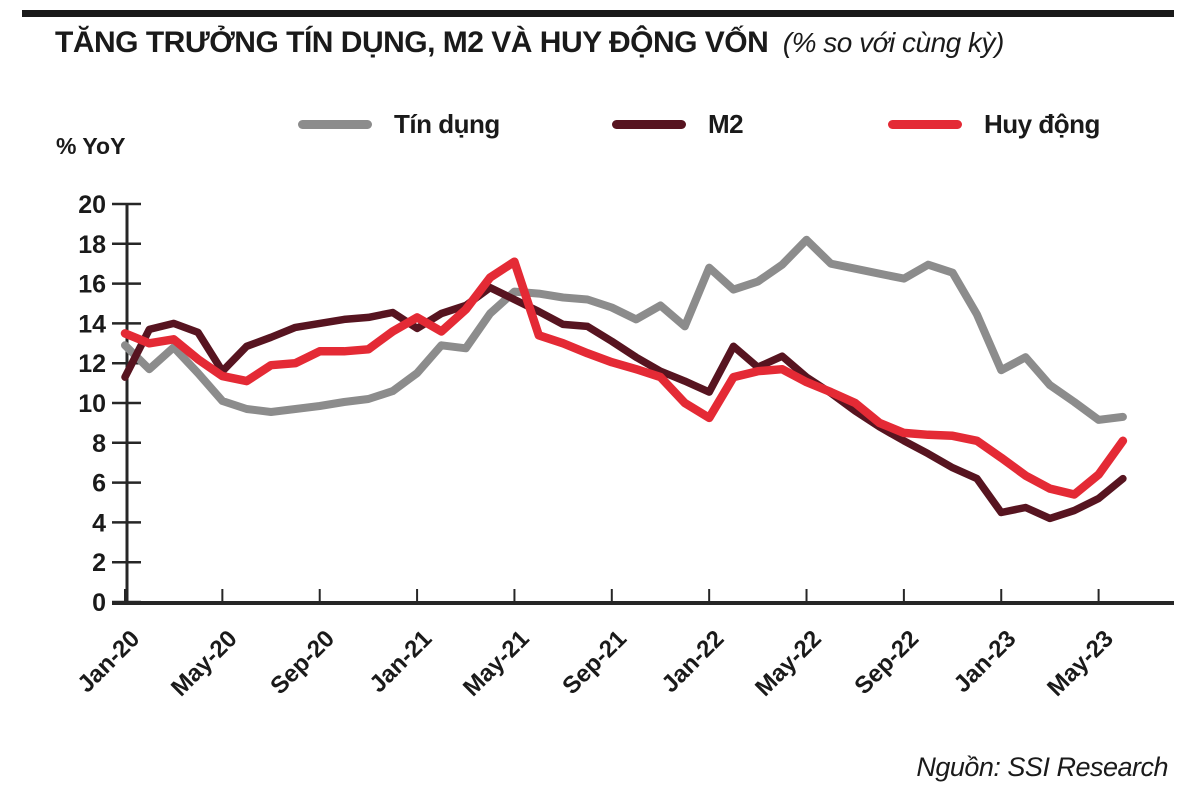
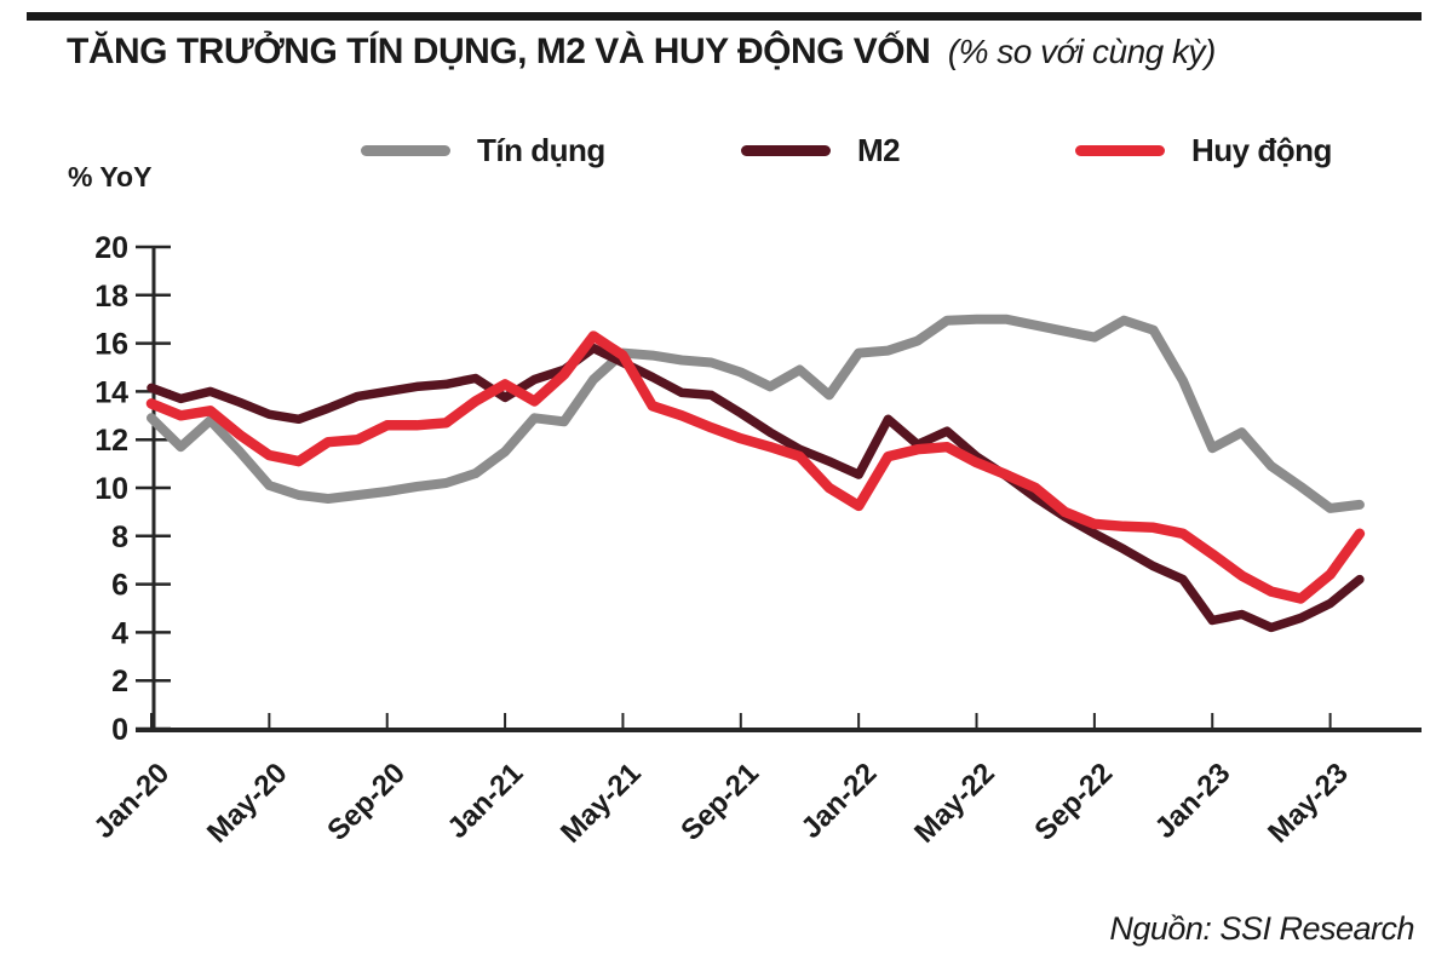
M2/Jan-20: 11.3 -> 14.2
M2/May-20: 11.6 -> 13.1
Huy động/May-21: 17.1 -> 15.5
Tín dụng/Jan-22: 16.8 -> 15.6
Tín dụng/May-22: 18.2 -> 17.0
